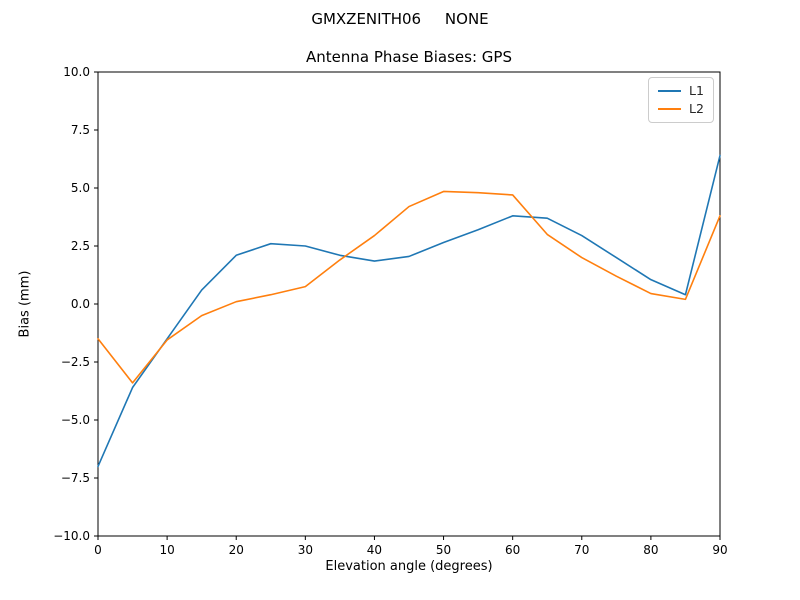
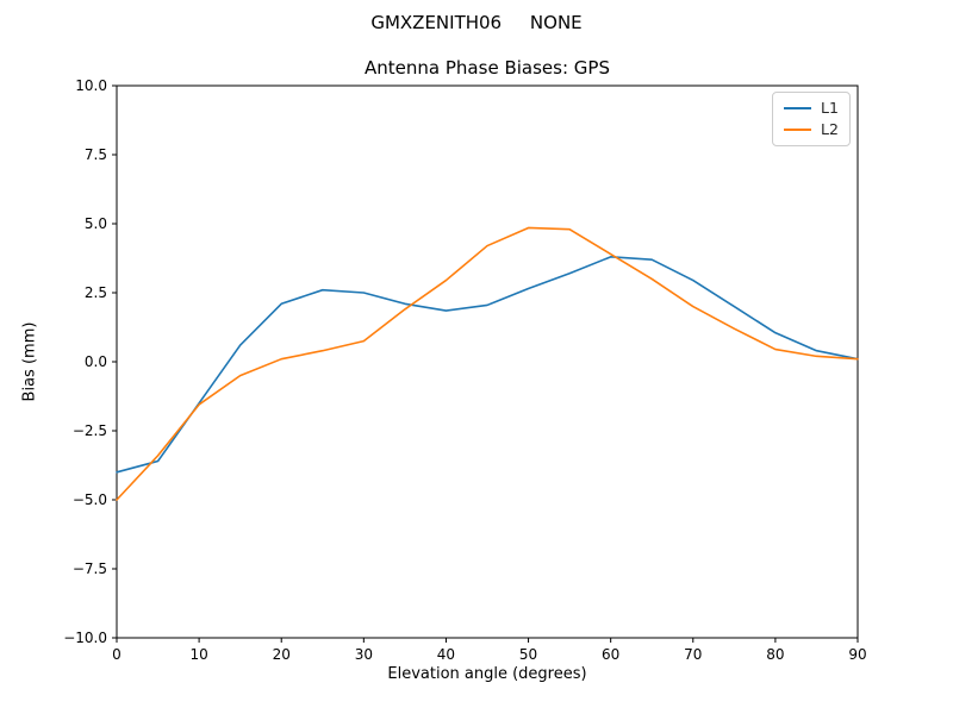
L1/0: -7.0 -> -4.0
L2/0: -1.5 -> -5.0
L2/60: 4.7 -> 3.9
L1/90: 6.4 -> 0.1
L2/90: 3.8 -> 0.1
